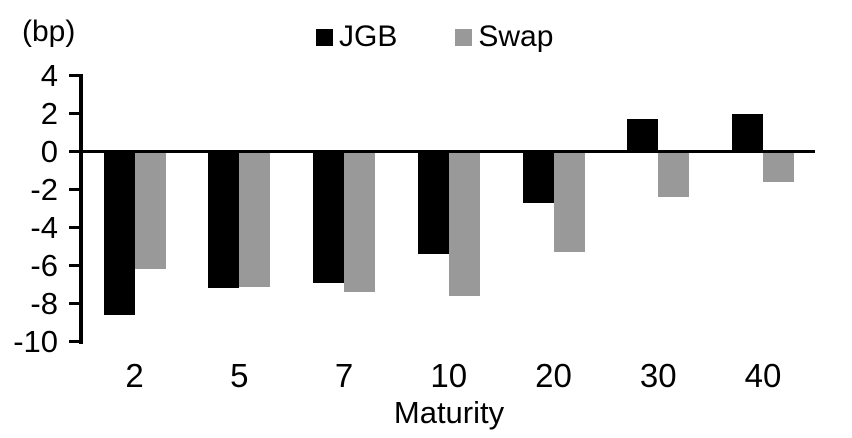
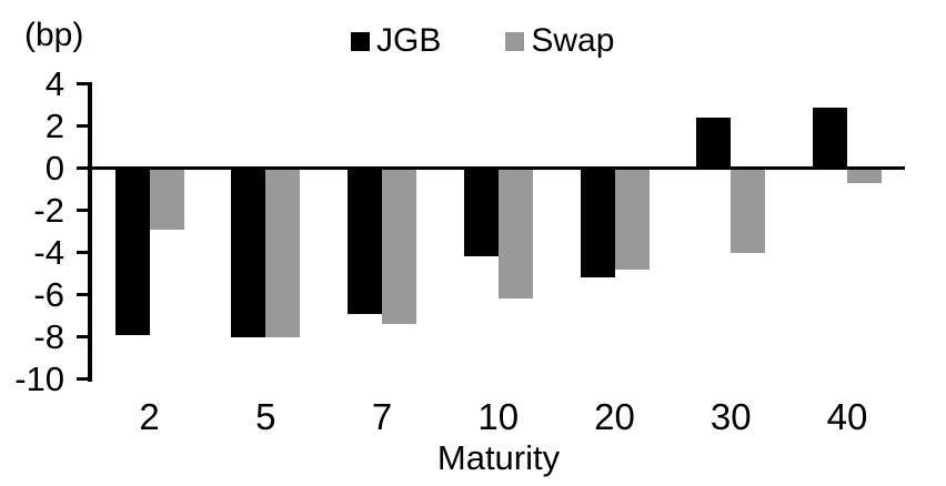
JGB/2: -8.6 -> -7.9
Swap/2: -6.2 -> -2.9
JGB/5: -7.2 -> -8.0
Swap/5: -7.1 -> -8.0
JGB/10: -5.4 -> -4.2
Swap/10: -7.6 -> -6.2
JGB/20: -2.7 -> -5.2
Swap/20: -5.3 -> -4.8
JGB/30: 1.7 -> 2.4
Swap/30: -2.4 -> -4.0
JGB/40: 2.0 -> 2.9
Swap/40: -1.6 -> -0.7
